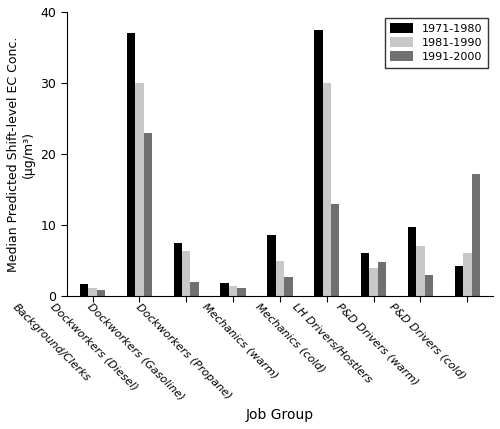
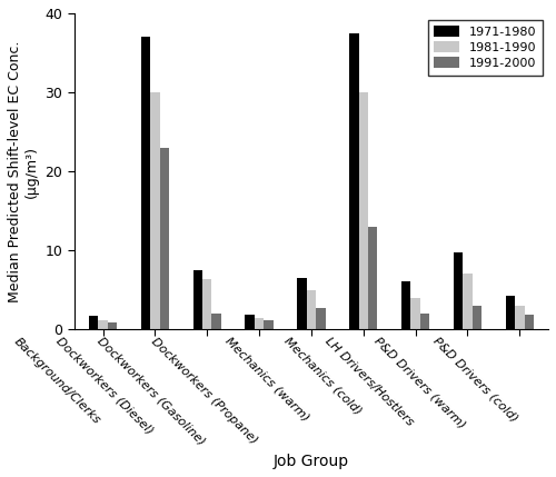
1971-1980/Mechanics (warm): 8.6 -> 6.5
1991-2000/LH Drivers/Hostlers: 4.8 -> 2.0
1981-1990/P&D Drivers (cold): 6.0 -> 3.0
1991-2000/P&D Drivers (cold): 17.2 -> 1.8
